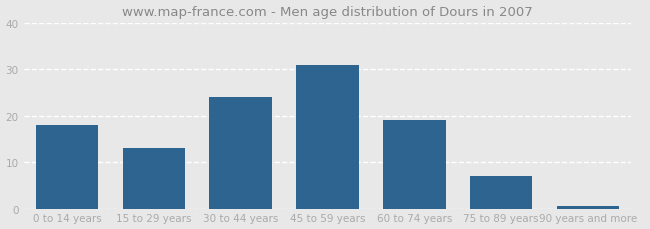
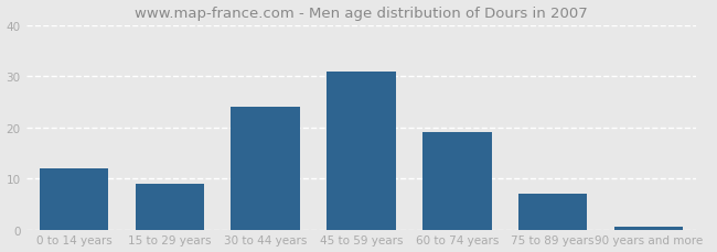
0 to 14 years: 18.0 -> 12.0
15 to 29 years: 13.0 -> 9.0
